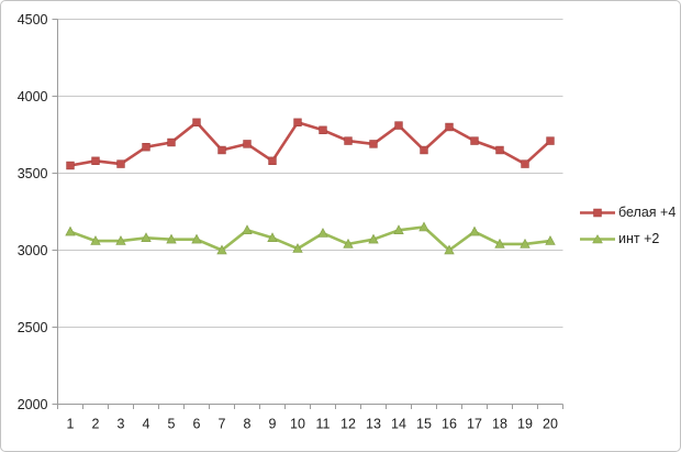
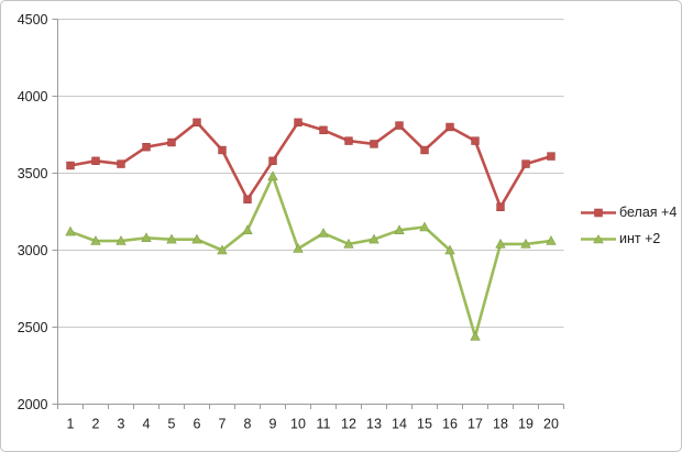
белая +4/8: 3690 -> 3330
инт +2/9: 3080 -> 3480
инт +2/17: 3120 -> 2440
белая +4/18: 3650 -> 3280
белая +4/20: 3710 -> 3610
